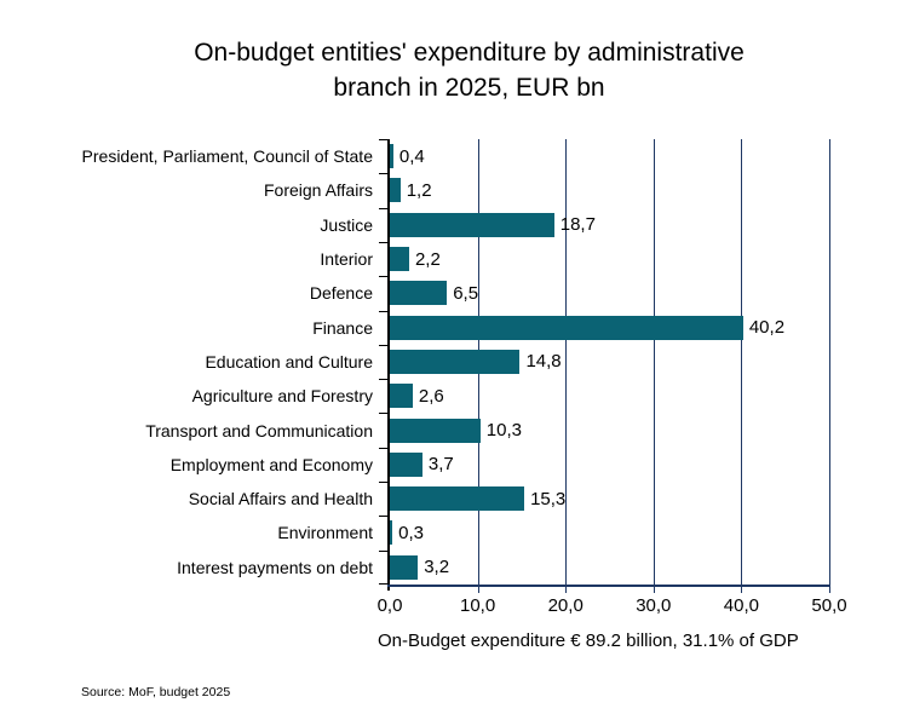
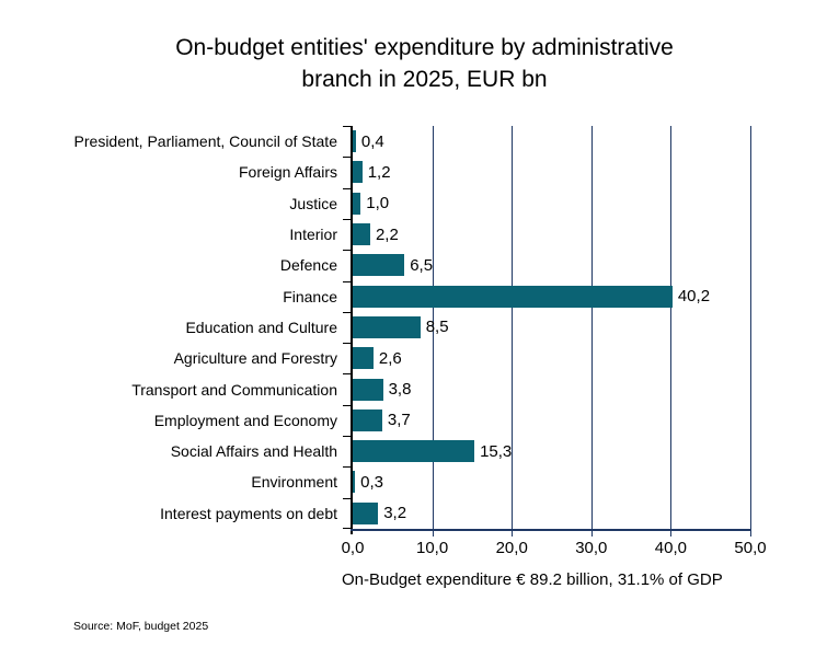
Justice: 18,7 -> 1,0
Education and Culture: 14,8 -> 8,5
Transport and Communication: 10,3 -> 3,8
